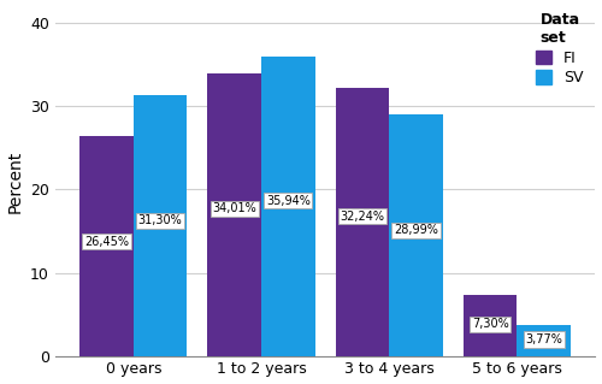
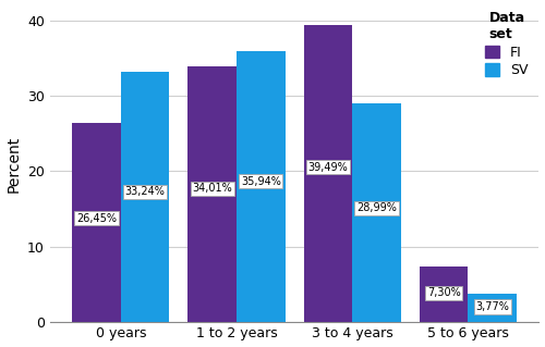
SV/0 years: 31,30% -> 33,24%
FI/3 to 4 years: 32,24% -> 39,49%
